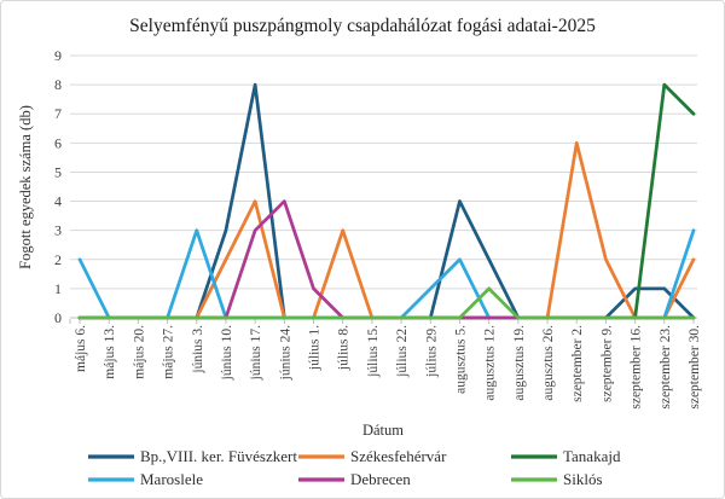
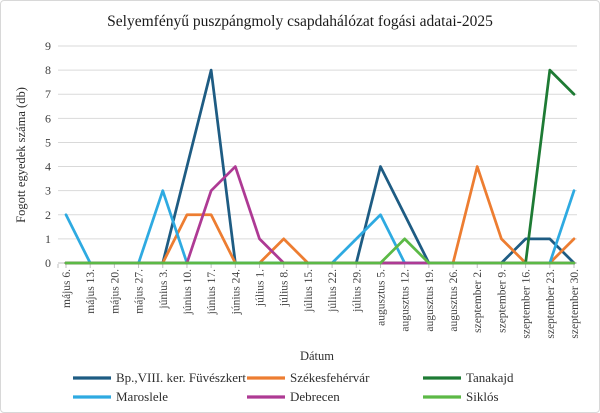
Bp.,VIII. ker. Füvészkert/június 10.: 3 -> 4
Székesfehérvár/június 17.: 4 -> 2
Székesfehérvár/július 8.: 3 -> 1
Székesfehérvár/szeptember 2.: 6 -> 4
Székesfehérvár/szeptember 9.: 2 -> 1
Székesfehérvár/szeptember 30.: 2 -> 1
